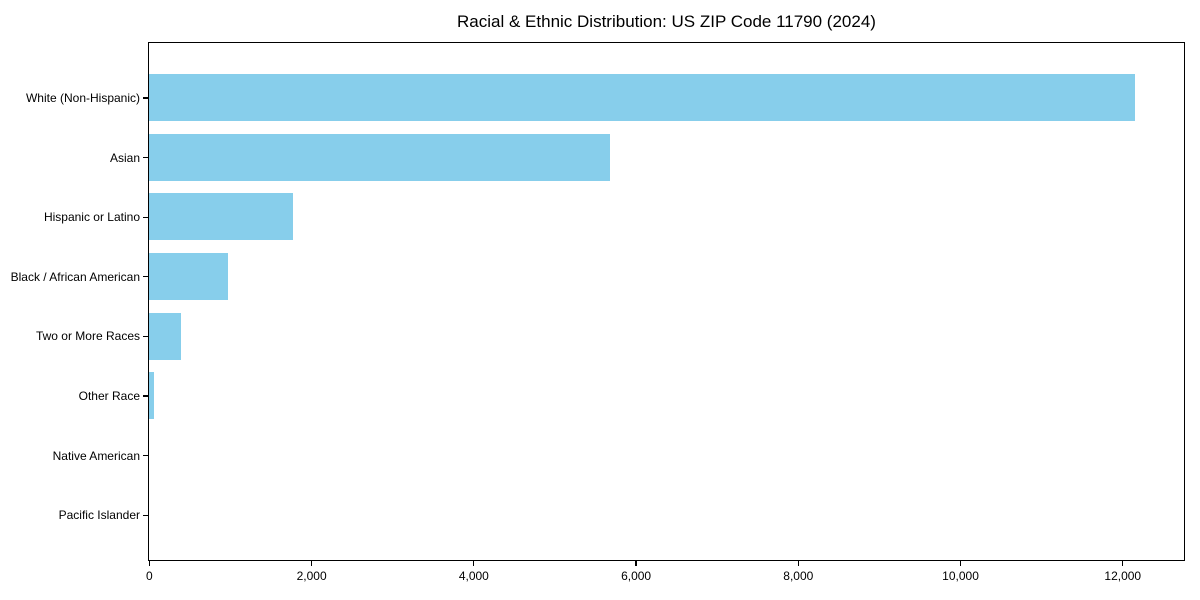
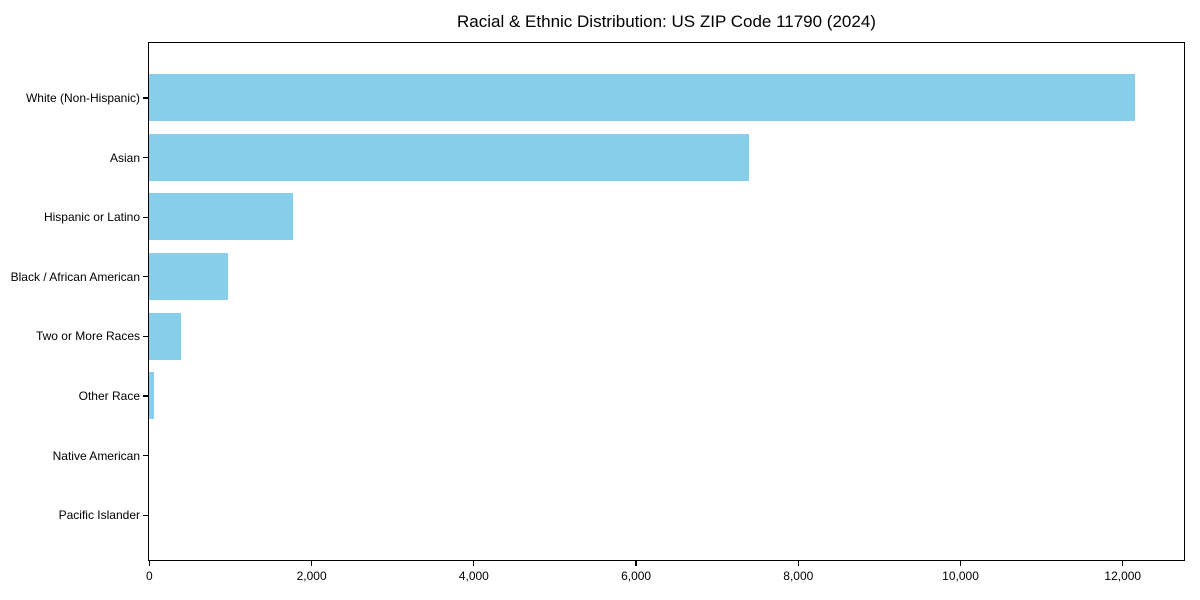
Asian: 5700 -> 7400
